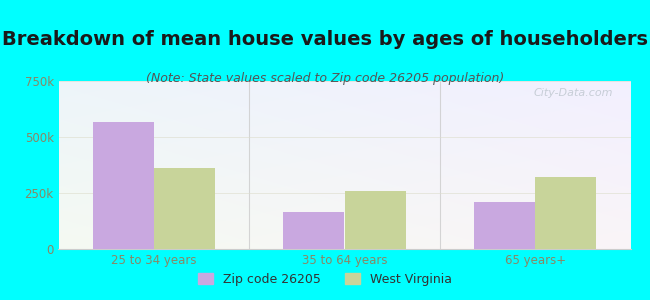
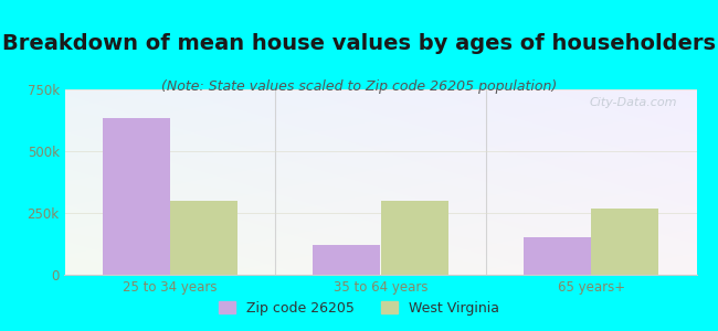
Zip code 26205/25 to 34 years: 565k -> 635k
West Virginia/25 to 34 years: 360k -> 300k
Zip code 26205/35 to 64 years: 165k -> 120k
West Virginia/35 to 64 years: 260k -> 300k
Zip code 26205/65 years+: 210k -> 150k
West Virginia/65 years+: 320k -> 270k
